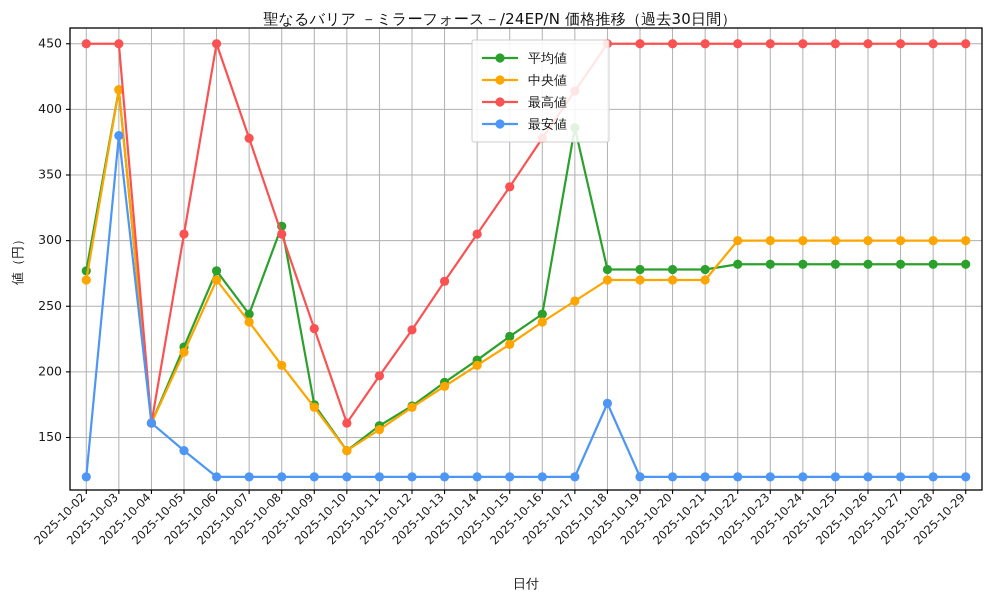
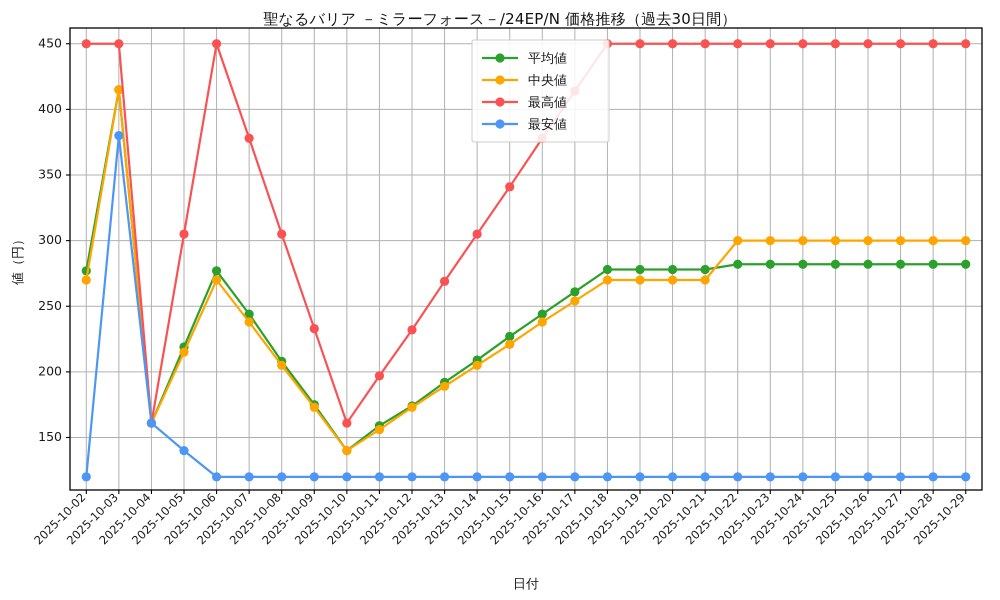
平均値/2025-10-08: 311 -> 208
平均値/2025-10-17: 386 -> 261
最安値/2025-10-18: 176 -> 120
